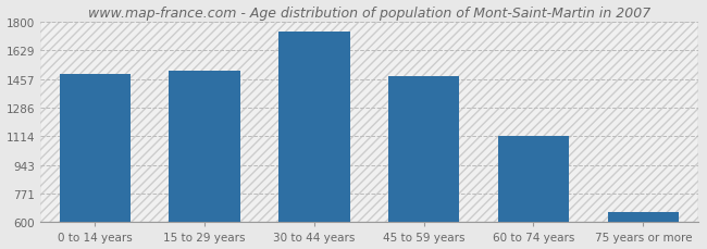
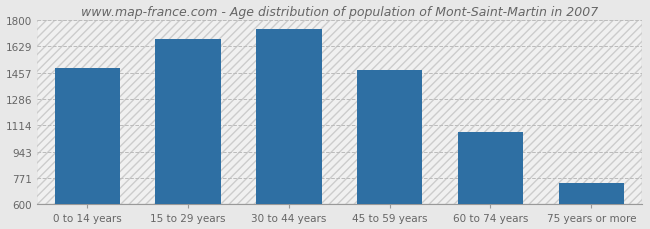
15 to 29 years: 1510 -> 1680
60 to 74 years: 1110 -> 1070
75 years or more: 660 -> 740
